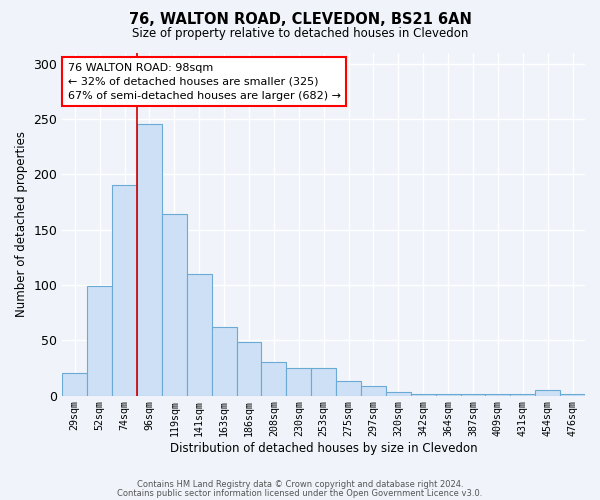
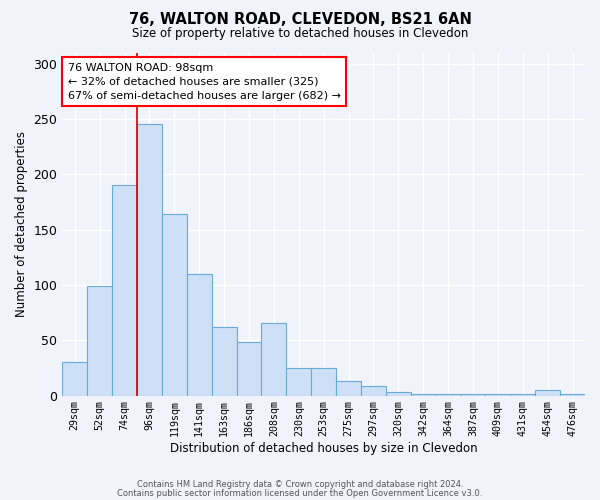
29sqm: 20 -> 30
208sqm: 30 -> 66
